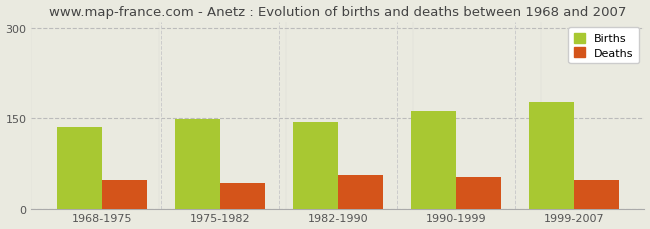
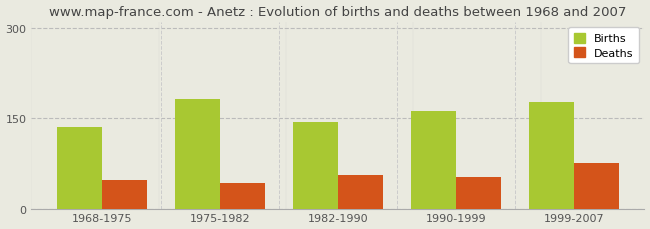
Births/1975-1982: 148 -> 182
Deaths/1999-2007: 47 -> 76
